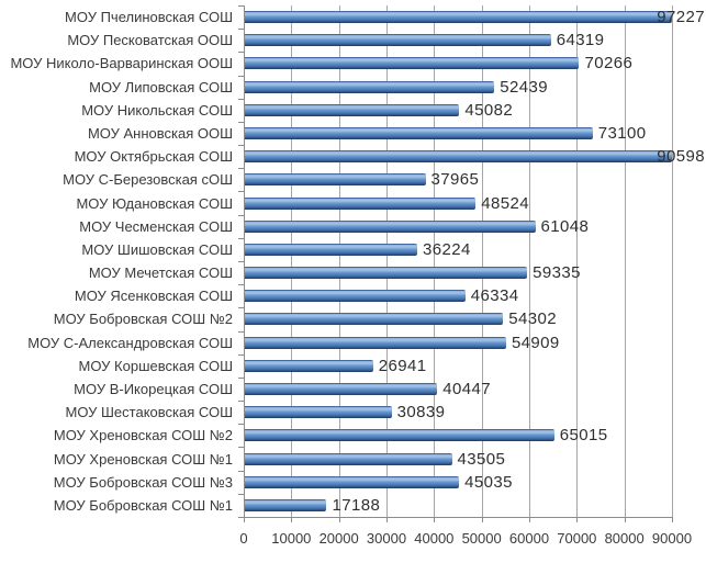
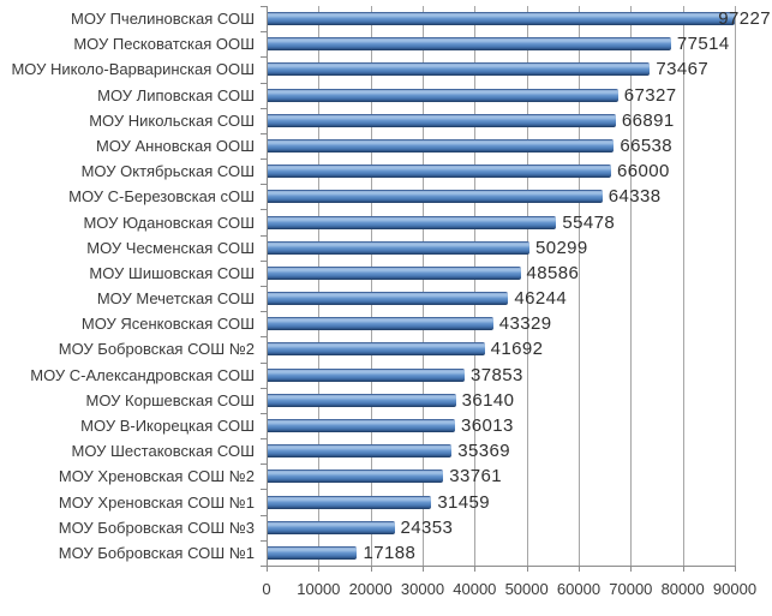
МОУ Песковатская ООШ: 64319 -> 77514
МОУ Николо-Варваринская ООШ: 70266 -> 73467
МОУ Липовская СОШ: 52439 -> 67327
МОУ Никольская СОШ: 45082 -> 66891
МОУ Анновская ООШ: 73100 -> 66538
МОУ Октябрьская СОШ: 90598 -> 66000
МОУ С-Березовская сОШ: 37965 -> 64338
МОУ Юдановская СОШ: 48524 -> 55478
МОУ Чесменская СОШ: 61048 -> 50299
МОУ Шишовская СОШ: 36224 -> 48586
МОУ Мечетская СОШ: 59335 -> 46244
МОУ Ясенковская СОШ: 46334 -> 43329
МОУ Бобровская СОШ №2: 54302 -> 41692
МОУ С-Александровская СОШ: 54909 -> 37853
МОУ Коршевская СОШ: 26941 -> 36140
МОУ В-Икорецкая СОШ: 40447 -> 36013
МОУ Шестаковская СОШ: 30839 -> 35369
МОУ Хреновская СОШ №2: 65015 -> 33761
МОУ Хреновская СОШ №1: 43505 -> 31459
МОУ Бобровская СОШ №3: 45035 -> 24353
